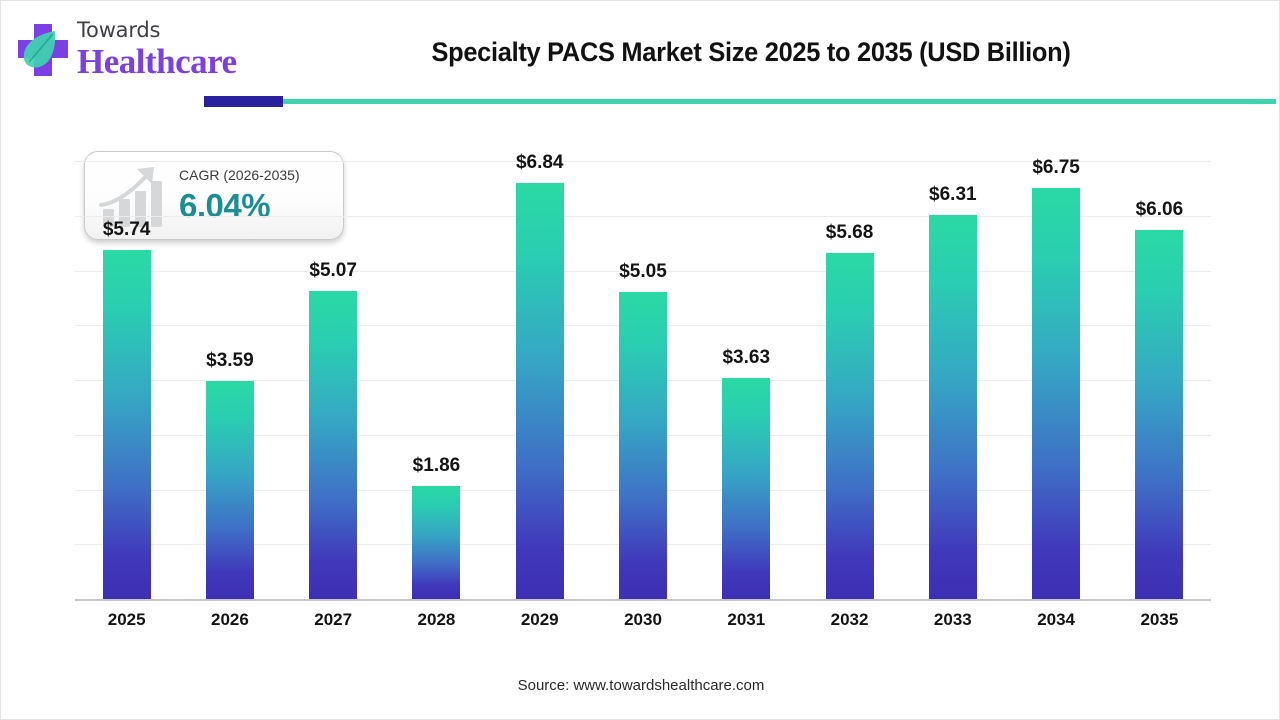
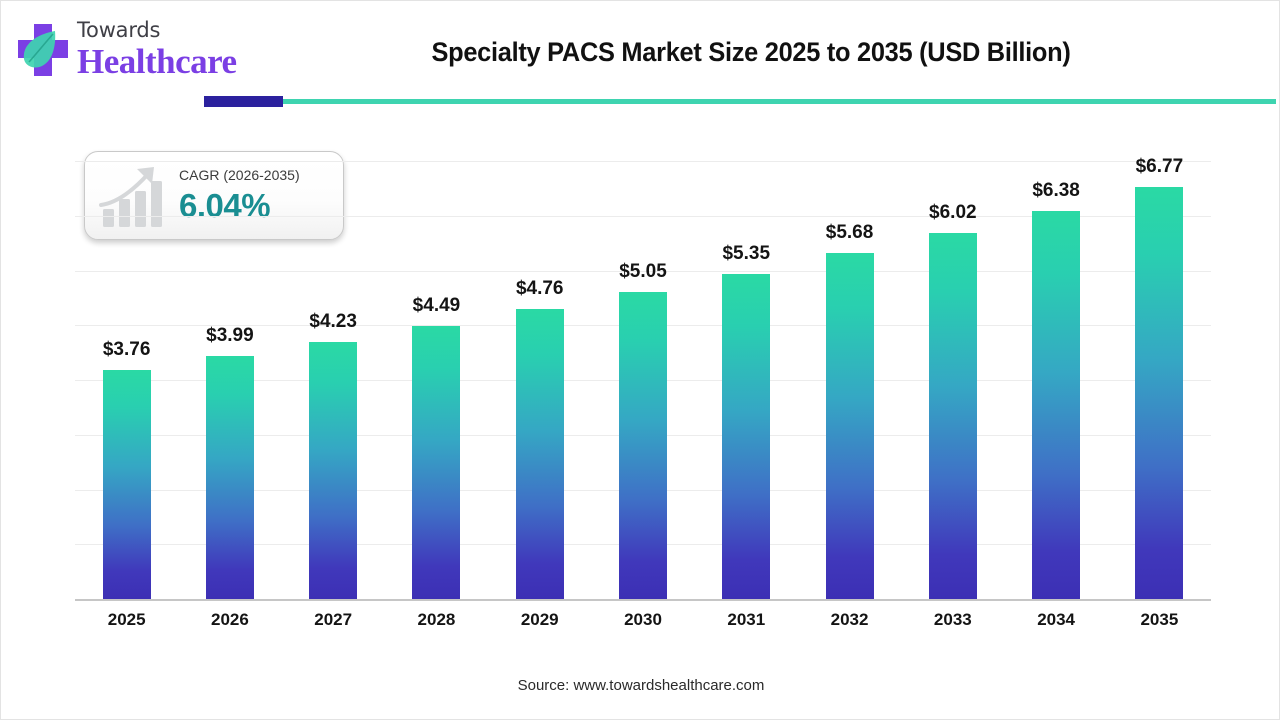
2025: $5.74 -> $3.76
2026: $3.59 -> $3.99
2027: $5.07 -> $4.23
2028: $1.86 -> $4.49
2029: $6.84 -> $4.76
2031: $3.63 -> $5.35
2033: $6.31 -> $6.02
2034: $6.75 -> $6.38
2035: $6.06 -> $6.77
